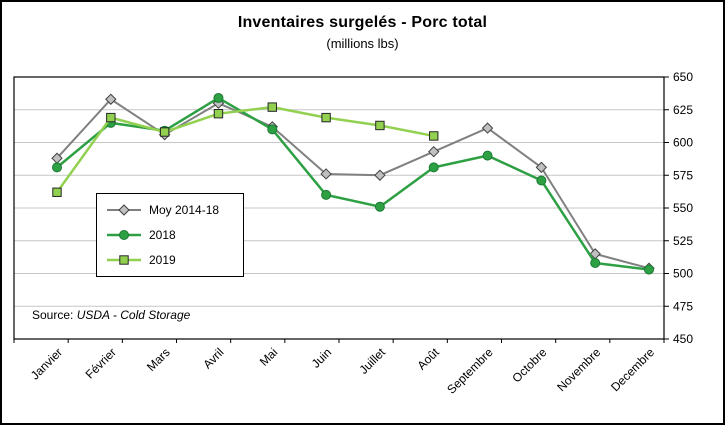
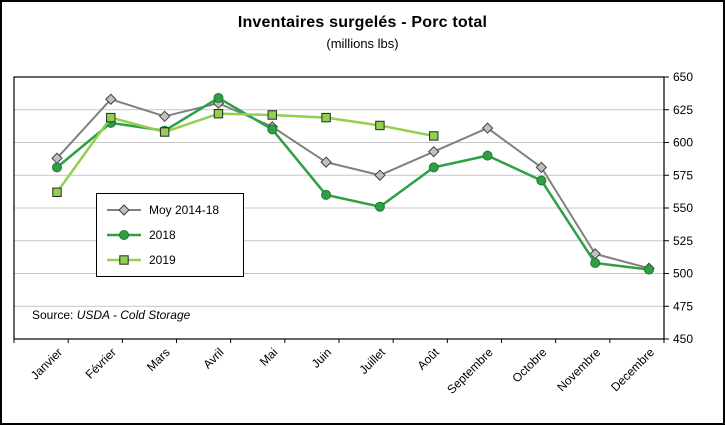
Moy 2014-18/Mars: 606 -> 620
2019/Mai: 627 -> 621
Moy 2014-18/Juin: 576 -> 585
